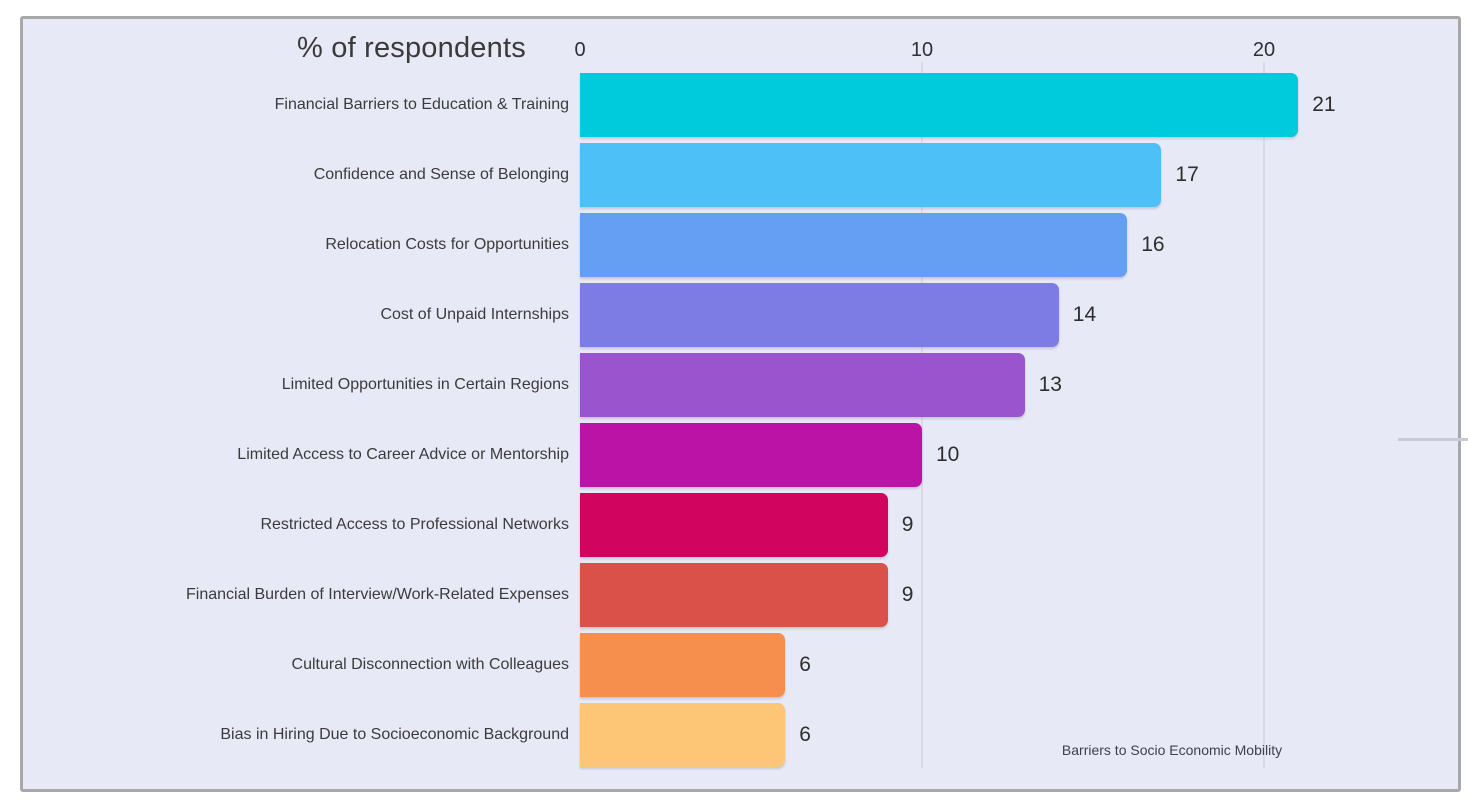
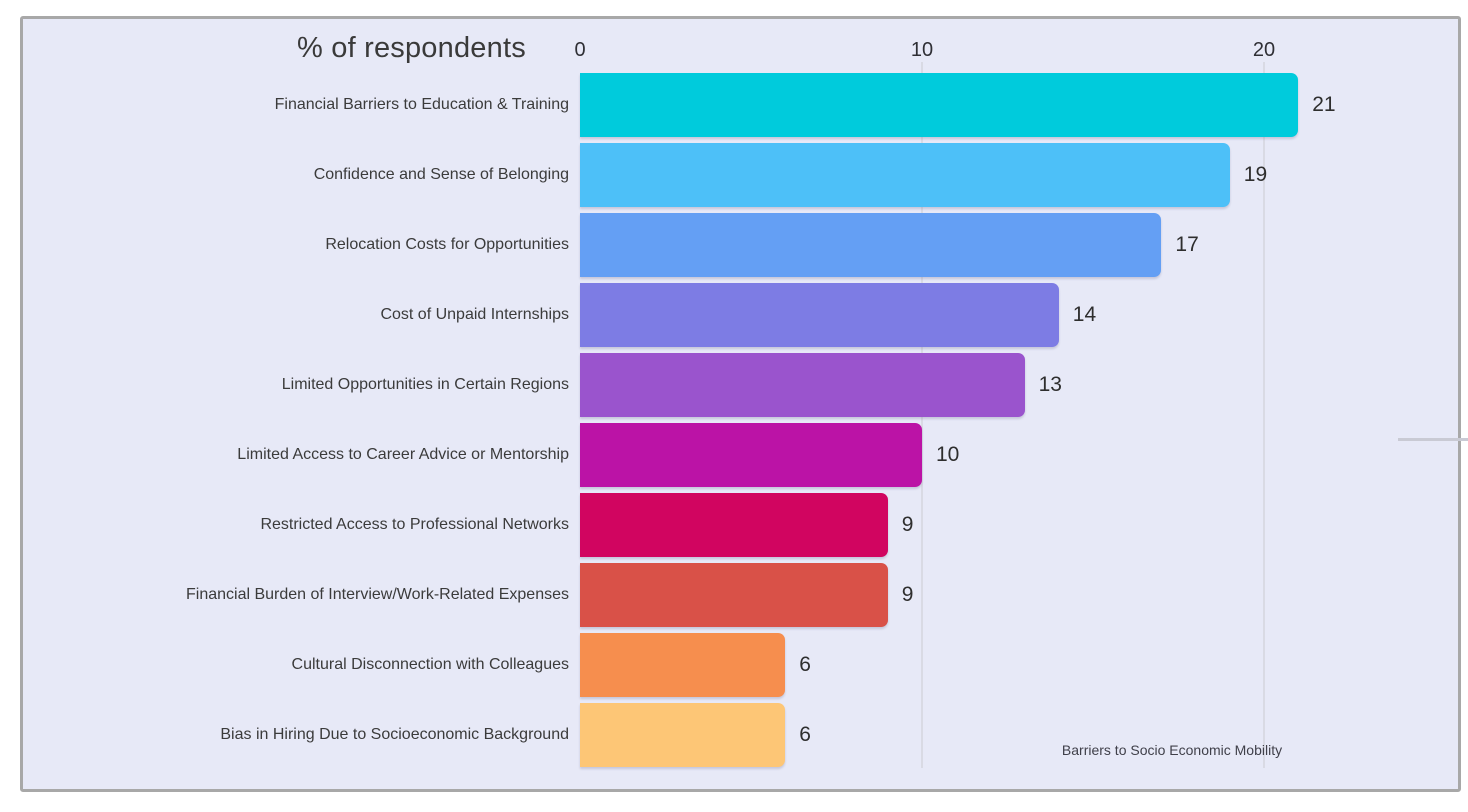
Confidence and Sense of Belonging: 17 -> 19
Relocation Costs for Opportunities: 16 -> 17
